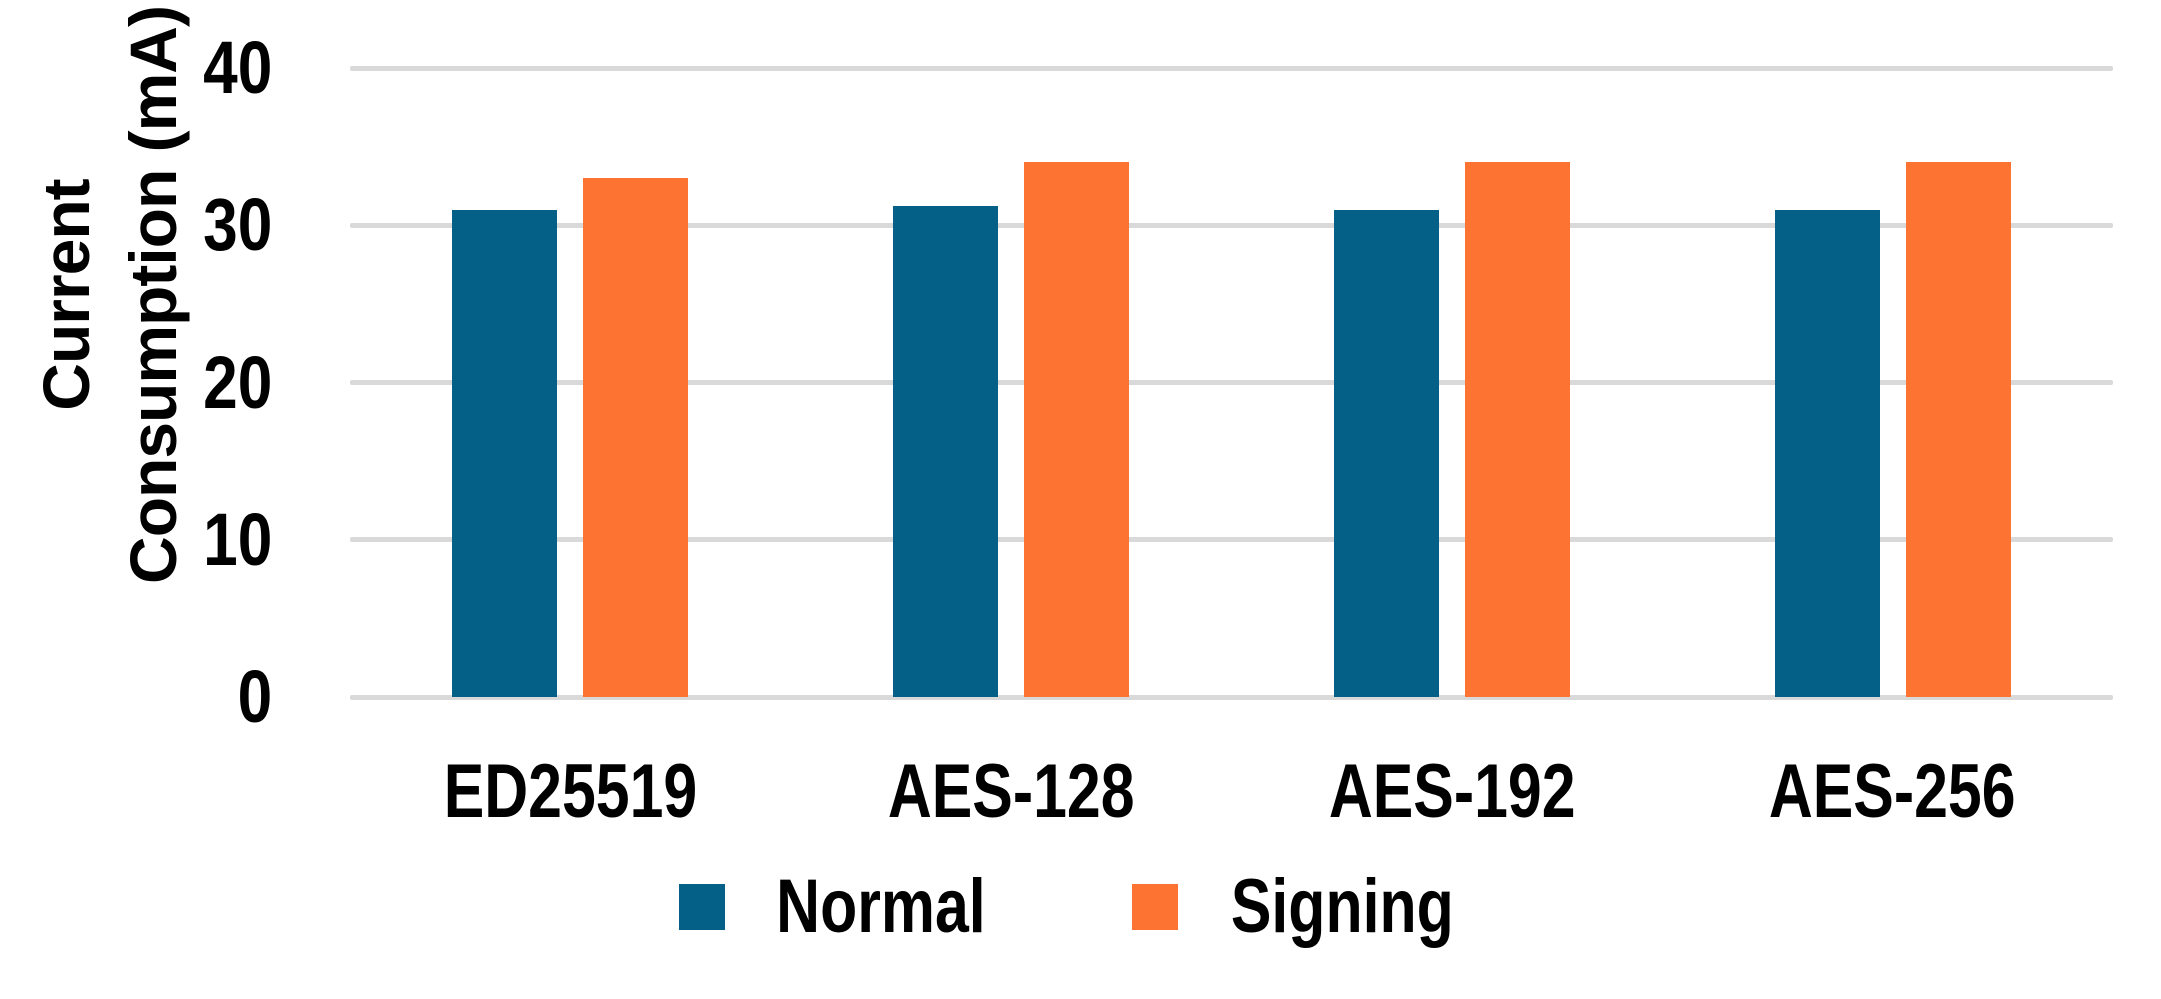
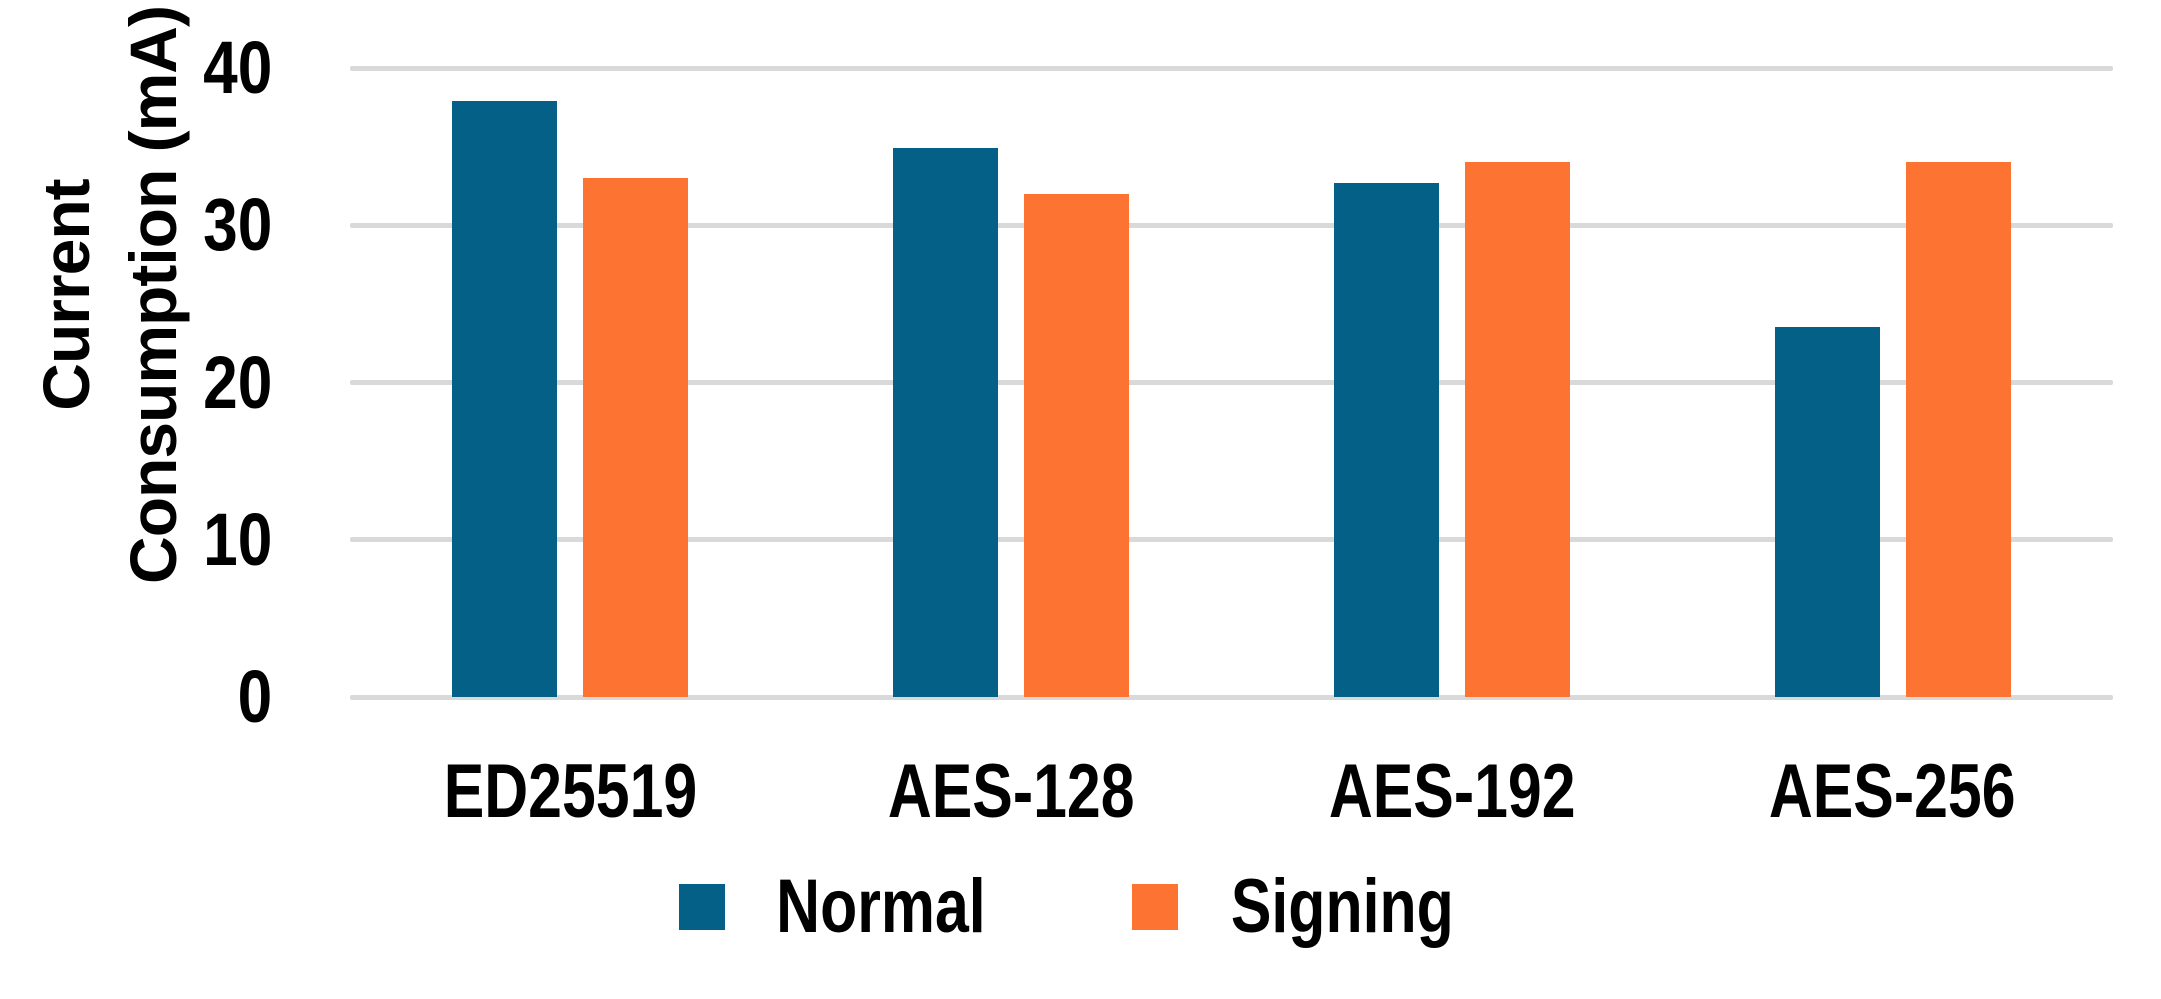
Normal/ED25519: 31.0 -> 37.9
Normal/AES-128: 31.2 -> 34.9
Signing/AES-128: 34 -> 32
Normal/AES-192: 31.0 -> 32.7
Normal/AES-256: 31.0 -> 23.5
